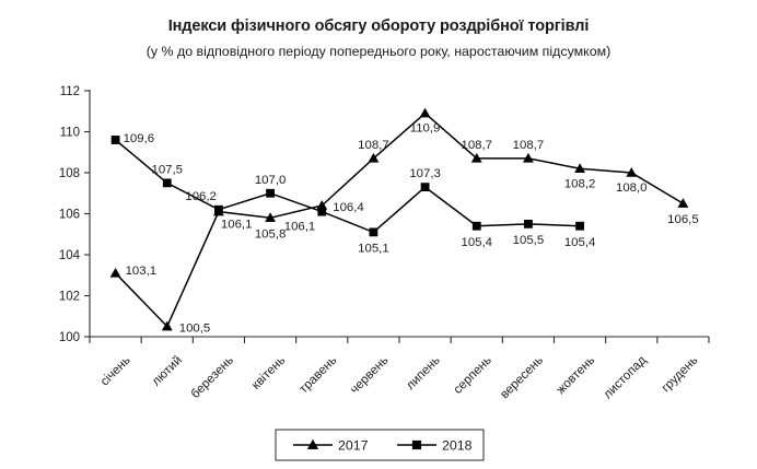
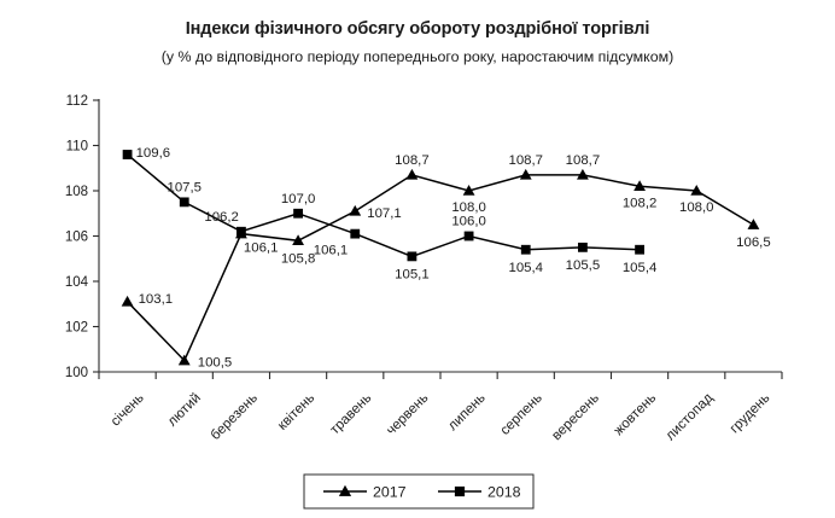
2017/травень: 106,4 -> 107,1
2017/липень: 110,9 -> 108,0
2018/липень: 107,3 -> 106,0
